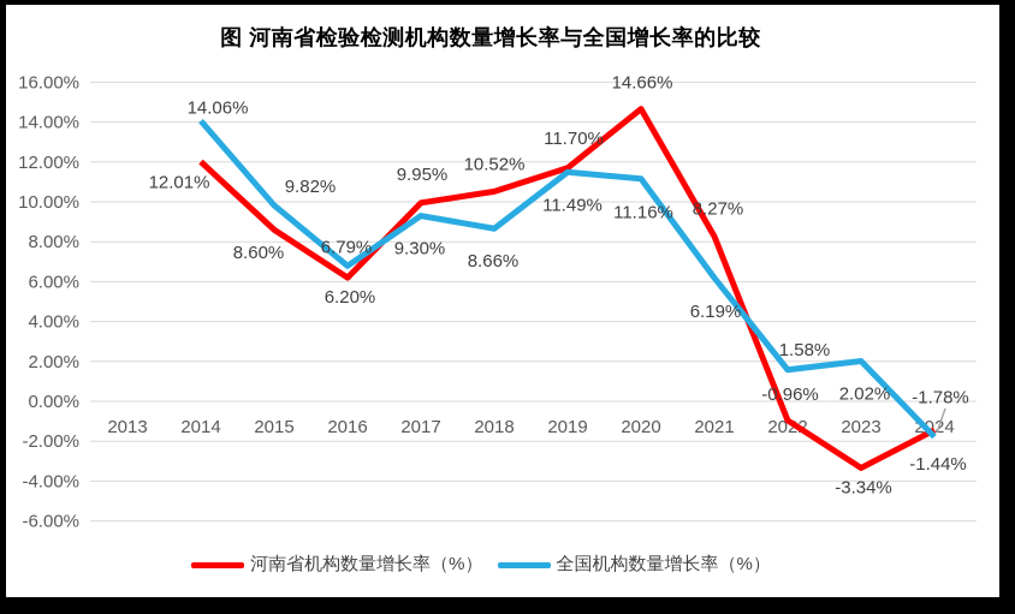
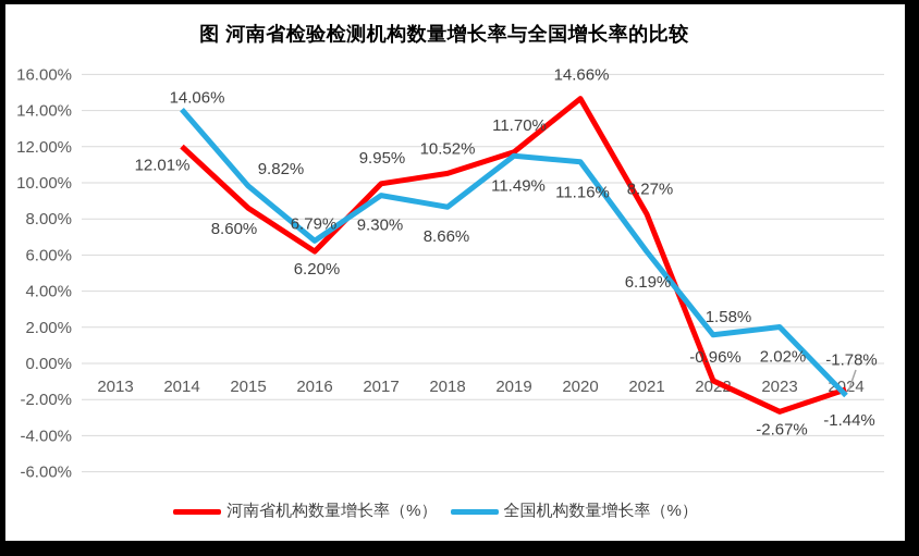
河南省机构数量增长率（%）/2023: -3.34% -> -2.67%
